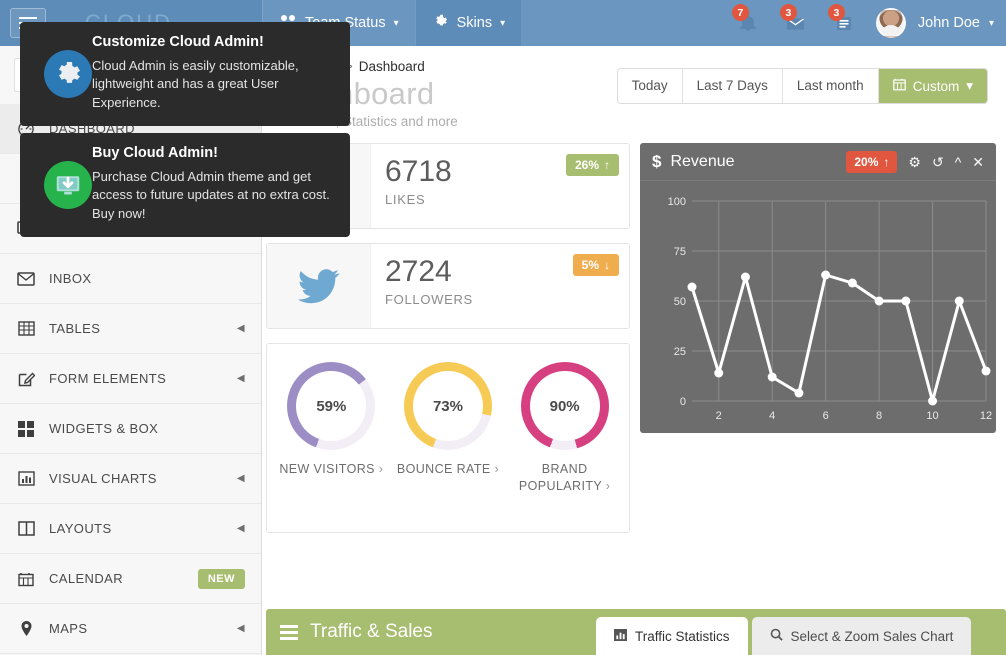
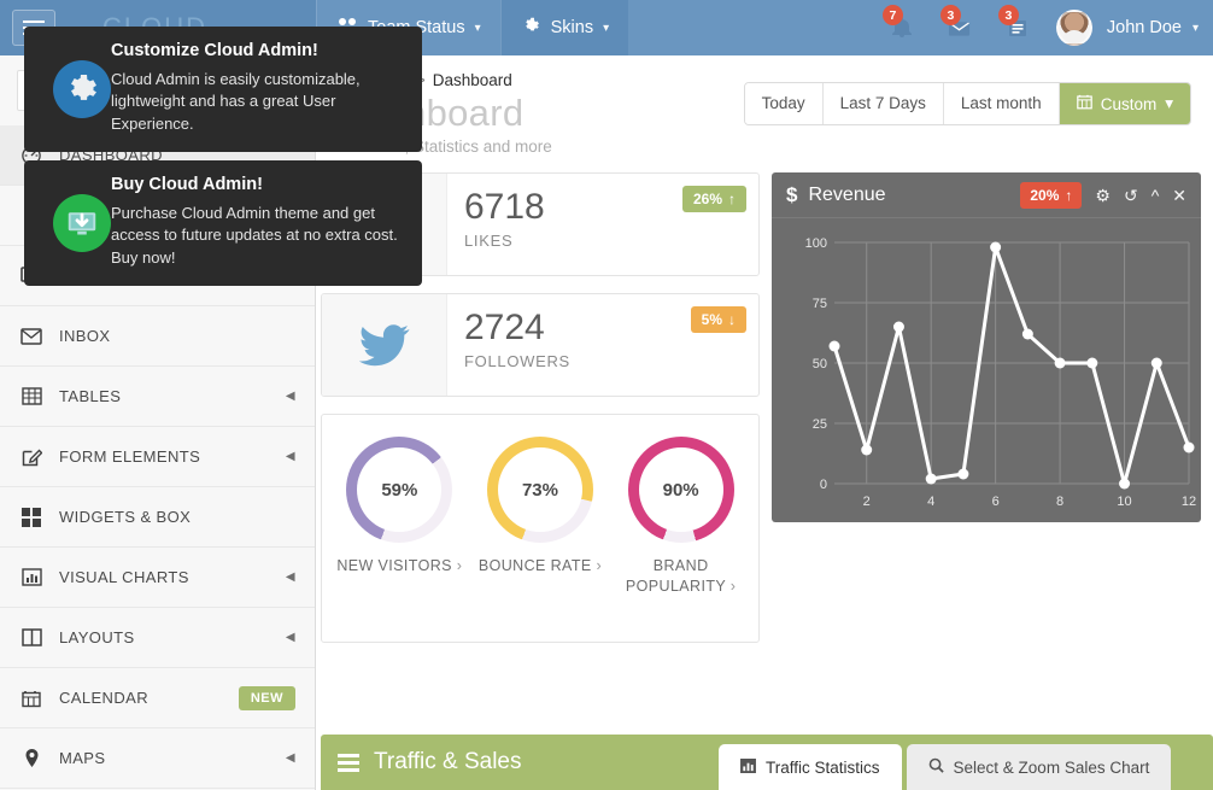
3: 62 -> 65
4: 12 -> 2
6: 63 -> 98
7: 59 -> 62
